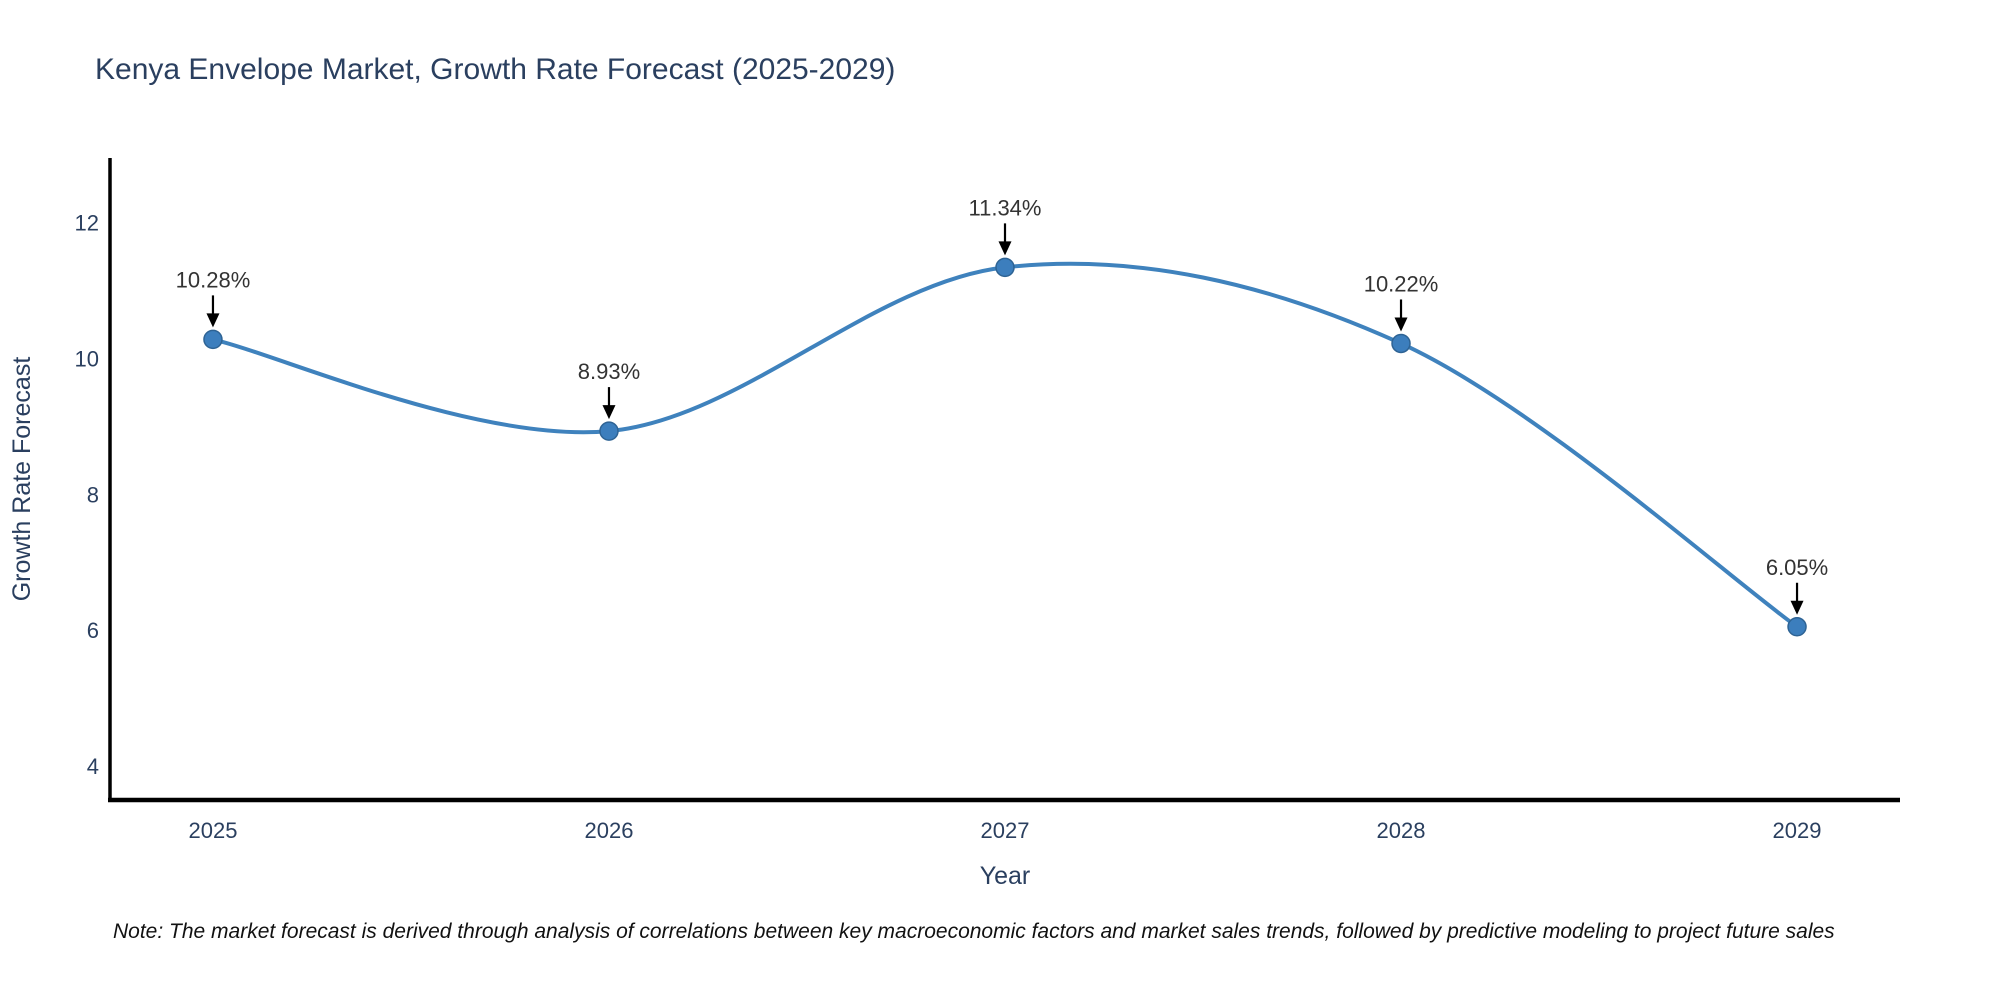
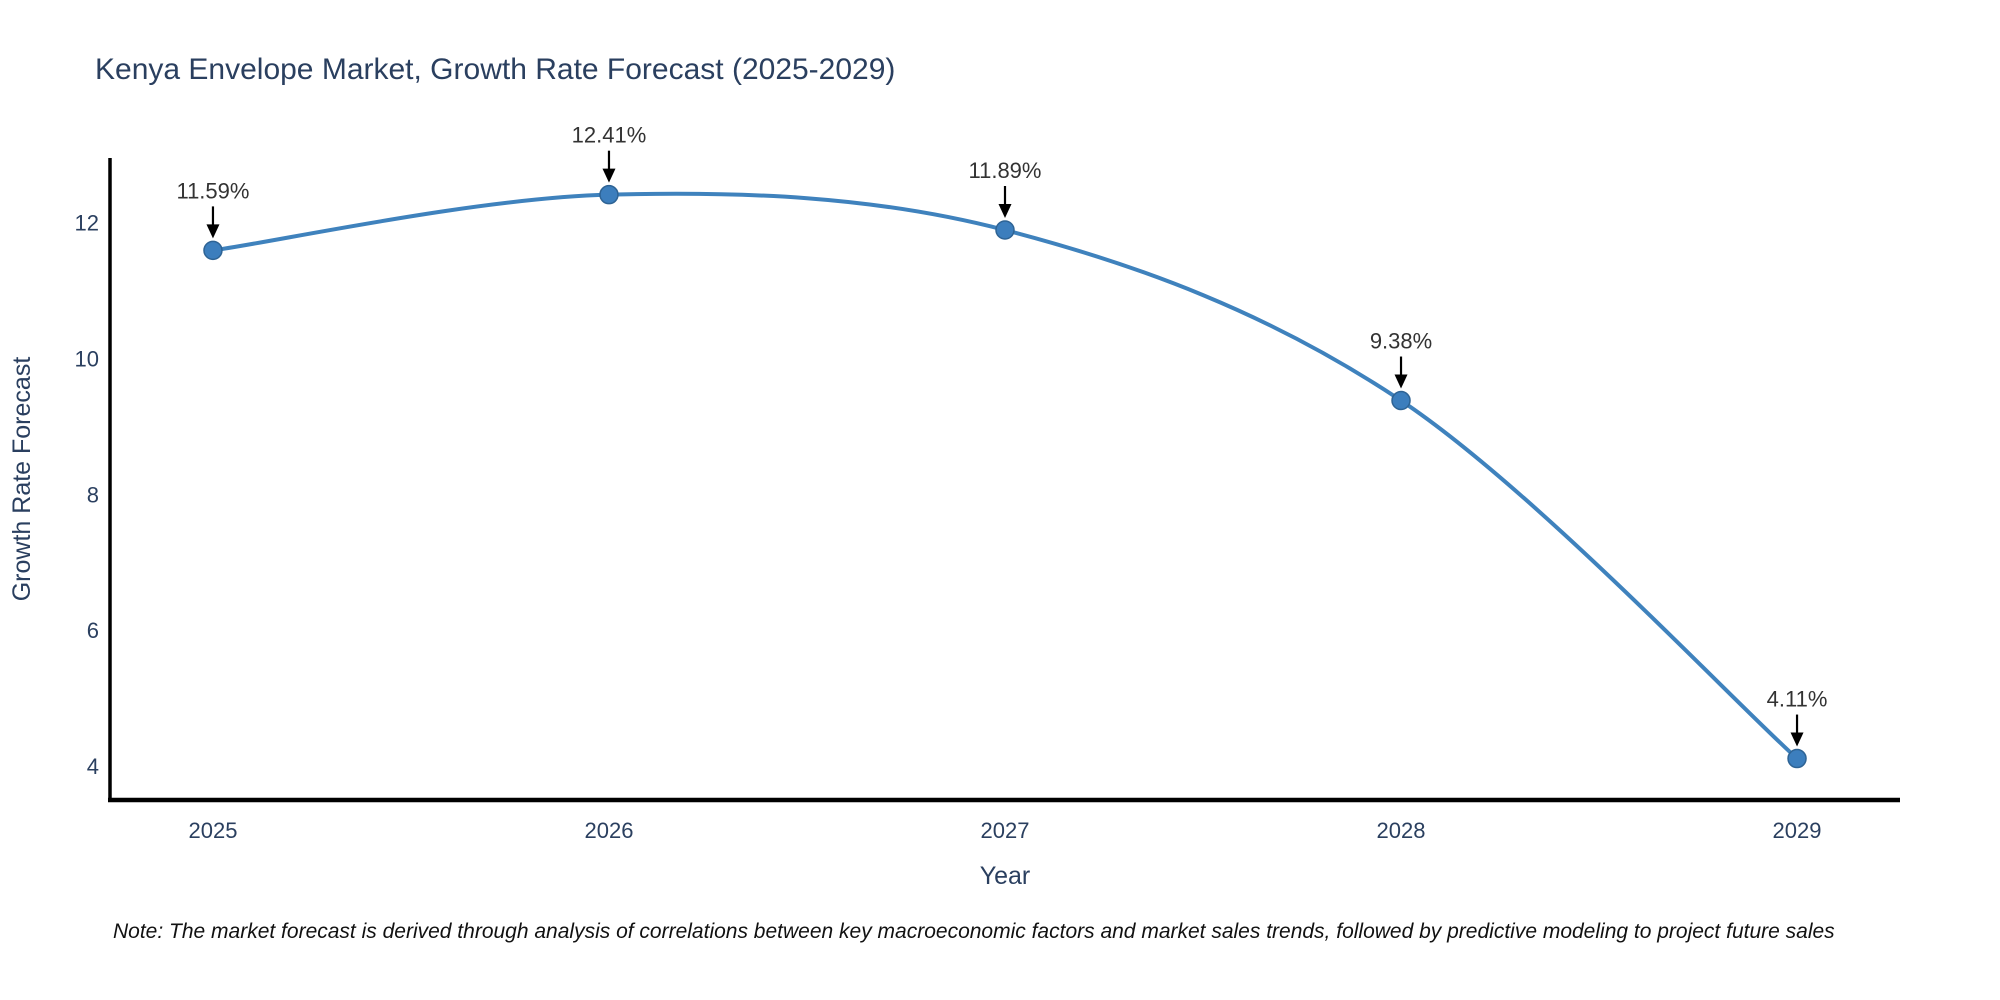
2025: 10.28% -> 11.59%
2026: 8.93% -> 12.41%
2027: 11.34% -> 11.89%
2028: 10.22% -> 9.38%
2029: 6.05% -> 4.11%
